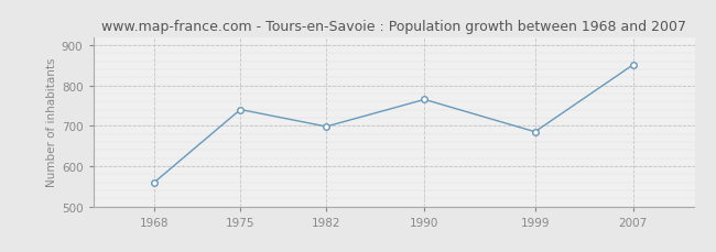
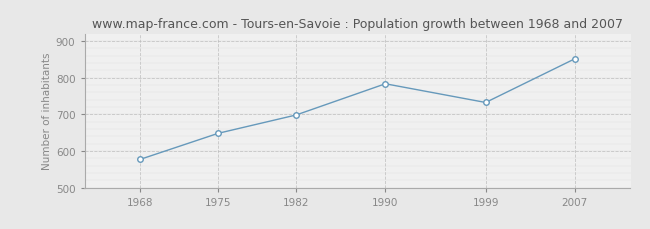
1968: 560 -> 577
1975: 740 -> 648
1990: 765 -> 783
1999: 685 -> 732
